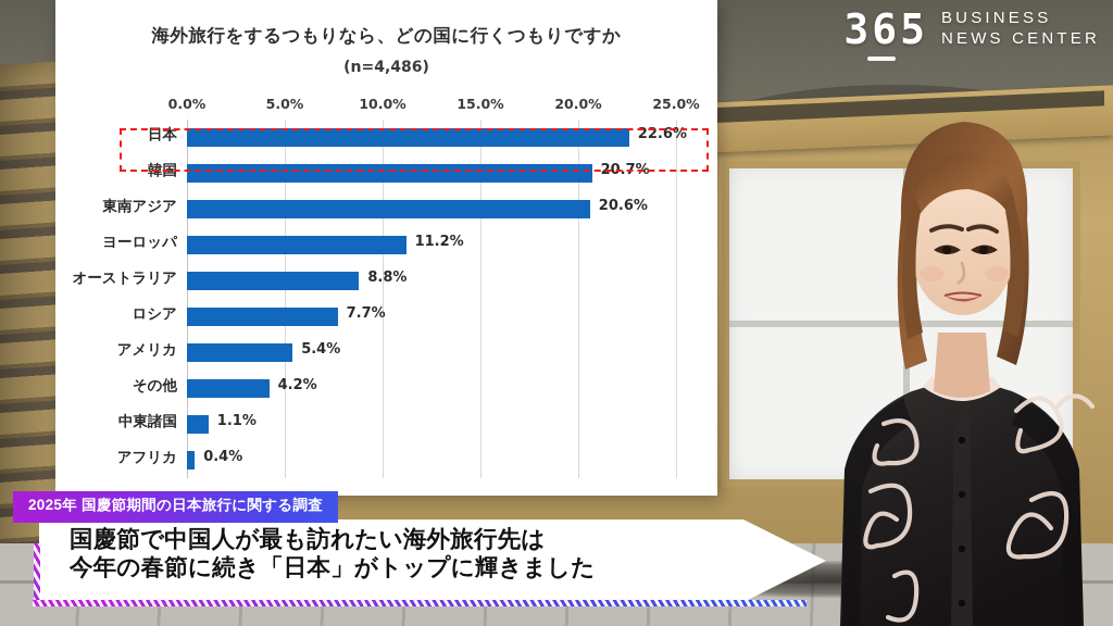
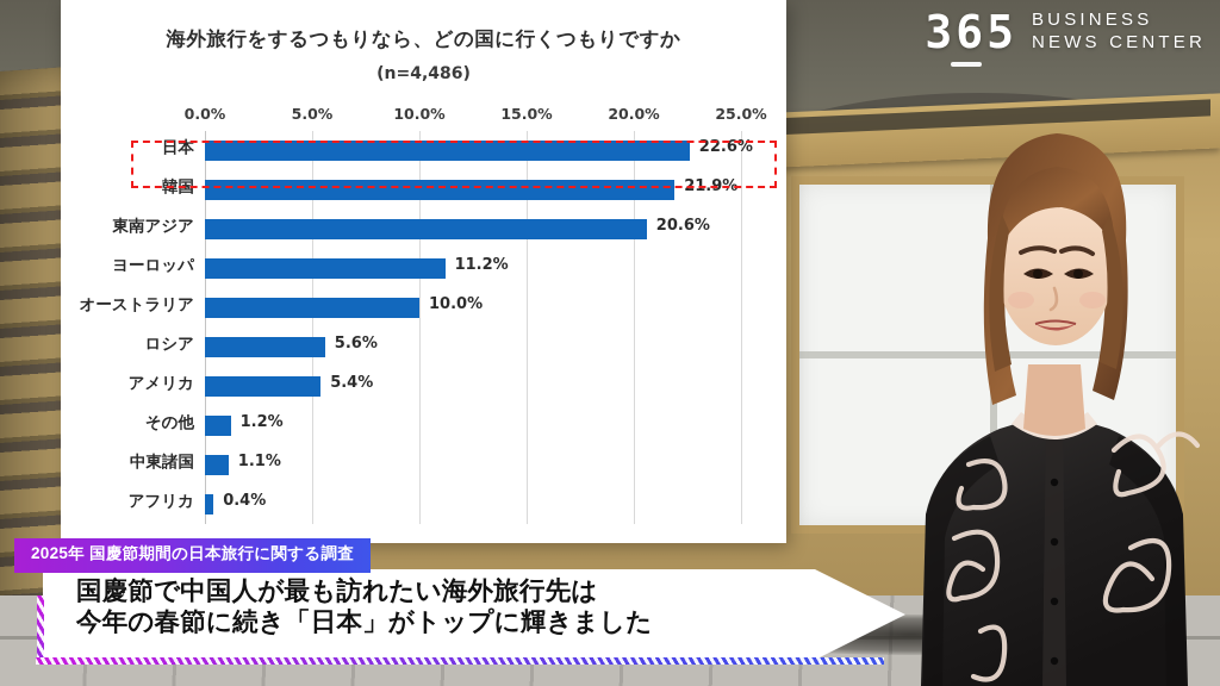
韓国: 20.7% -> 21.9%
オーストラリア: 8.8% -> 10.0%
ロシア: 7.7% -> 5.6%
その他: 4.2% -> 1.2%
